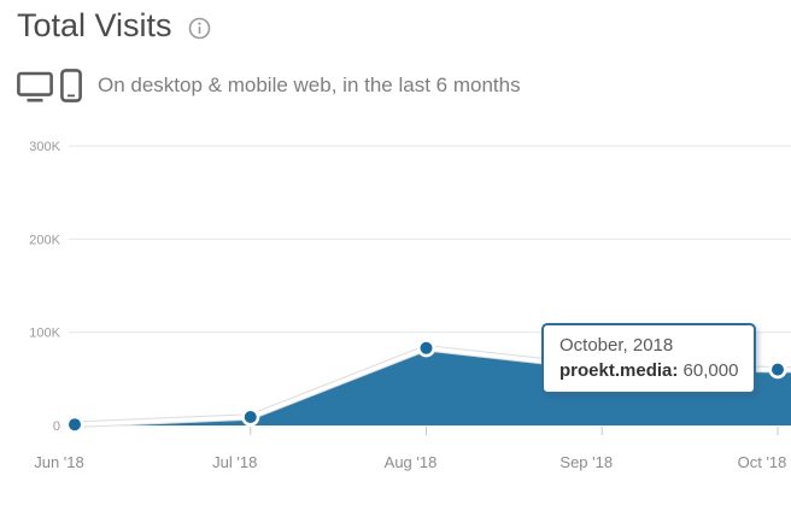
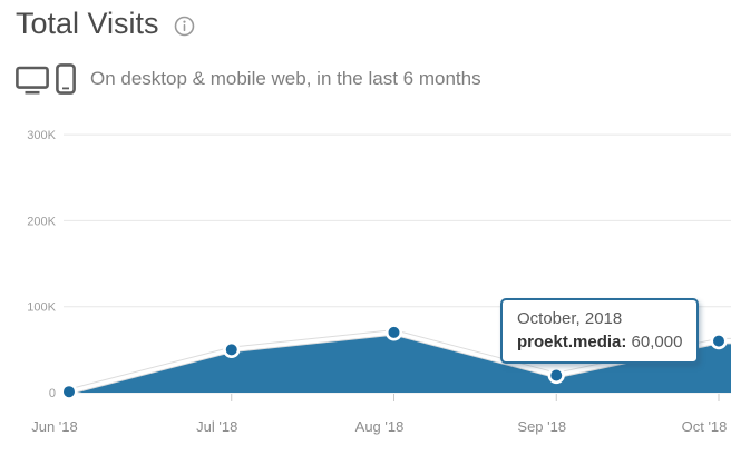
Jul '18: 10K -> 50K
Aug '18: 80K -> 70K
Sep '18: 60K -> 20K
